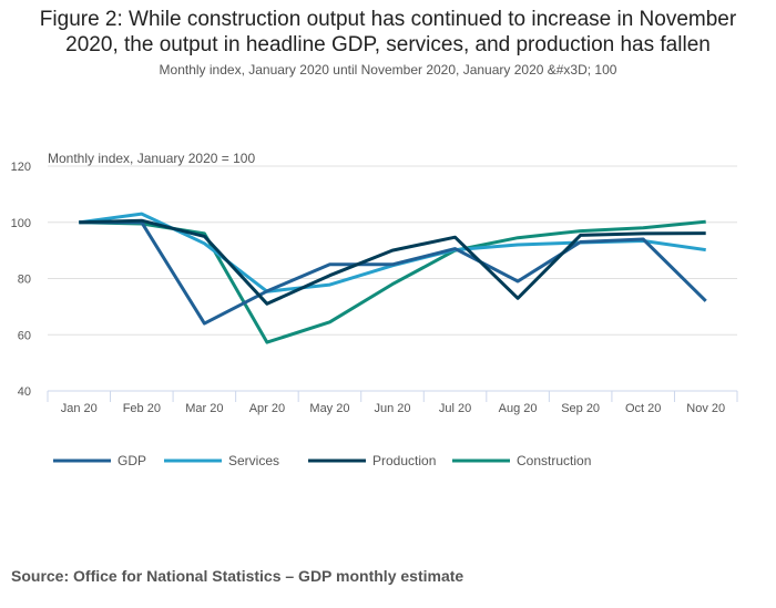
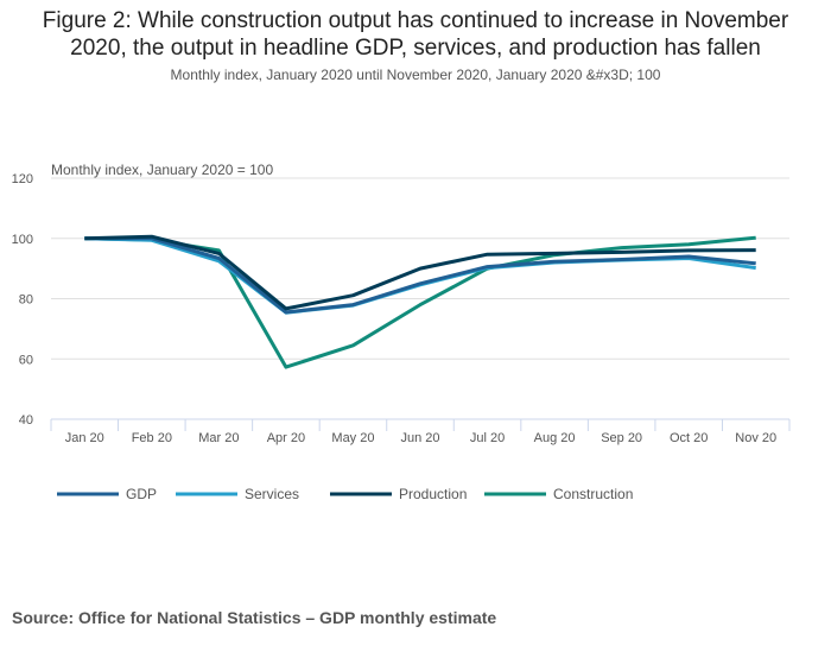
Services/Feb 20: 103 -> 99
GDP/Mar 20: 64 -> 93
Production/Apr 20: 71 -> 77
GDP/May 20: 85 -> 78
GDP/Aug 20: 79 -> 92
Production/Aug 20: 73 -> 95
GDP/Nov 20: 72 -> 92
